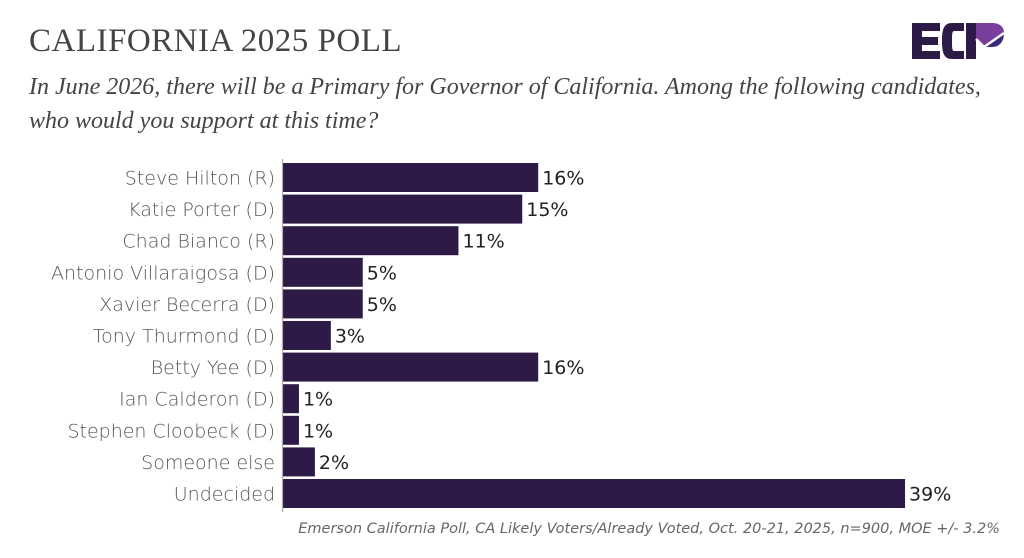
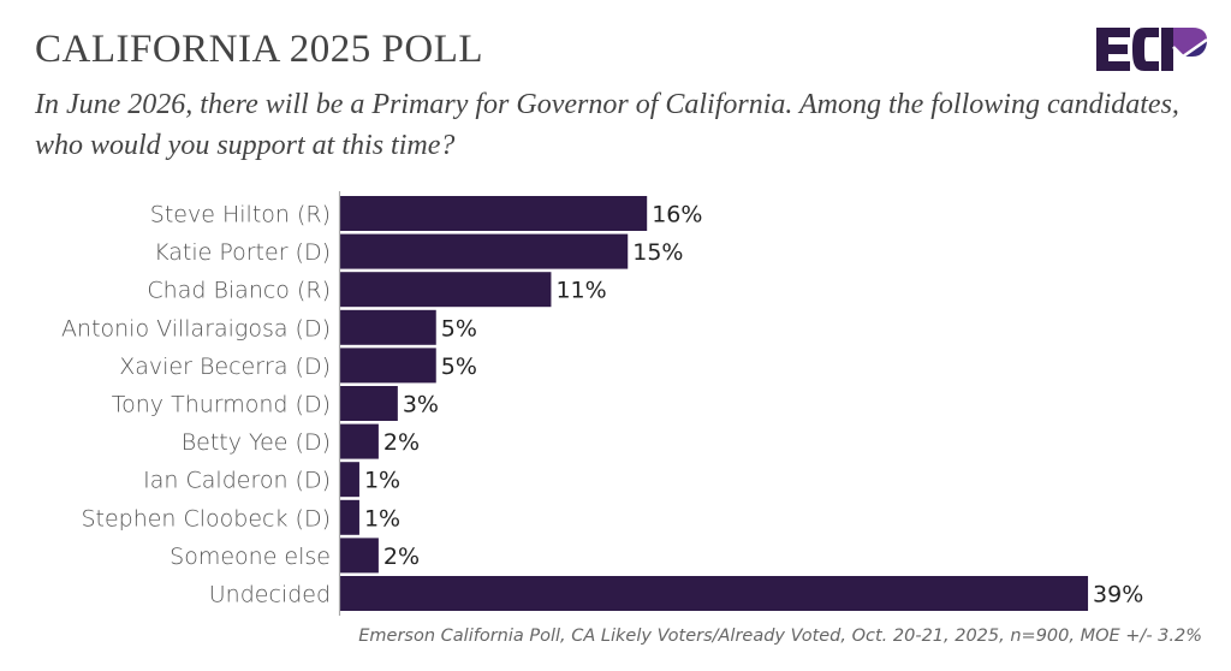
Betty Yee (D): 16% -> 2%
